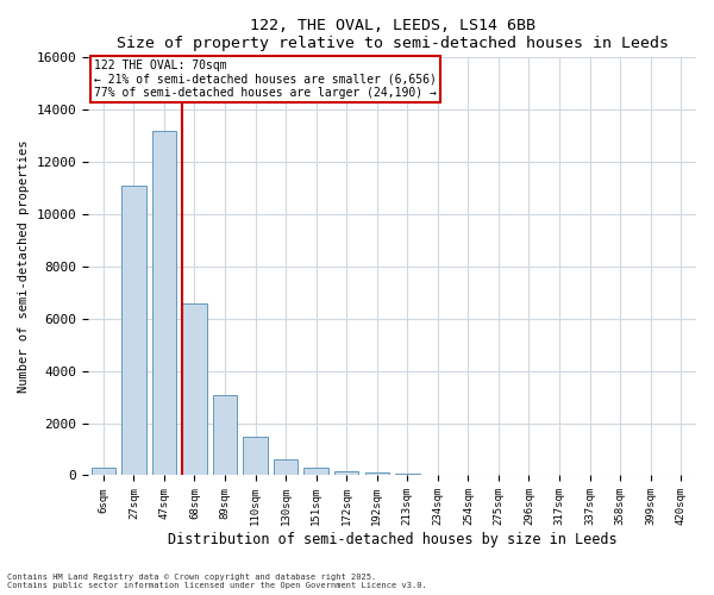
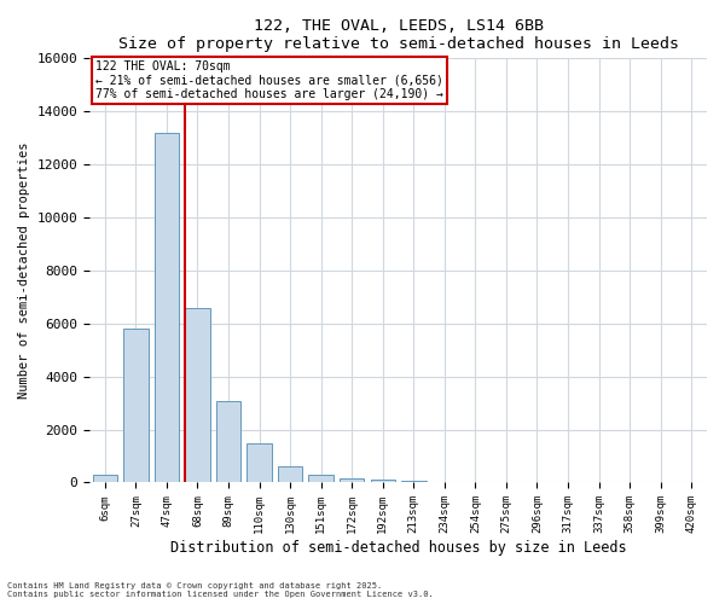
27sqm: 11100 -> 5820
